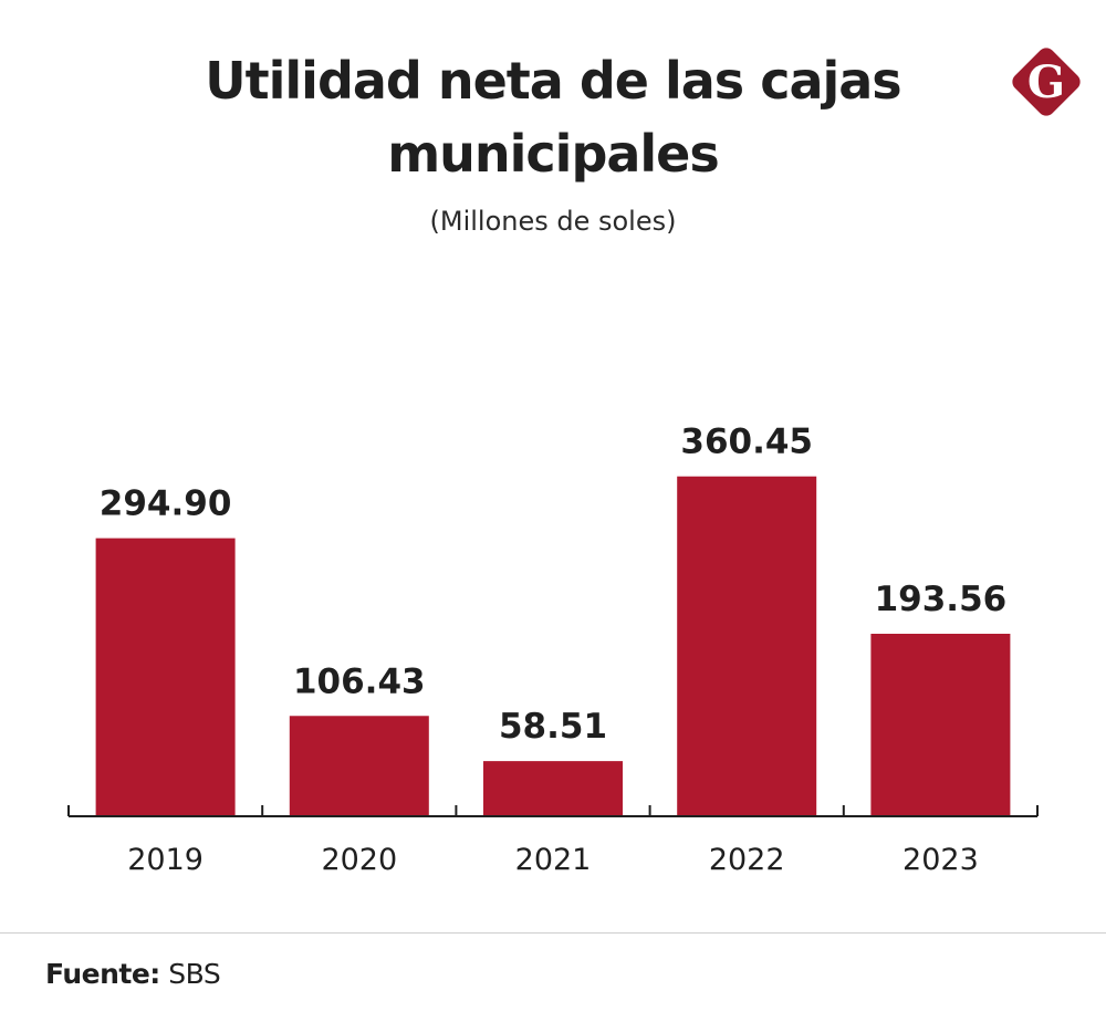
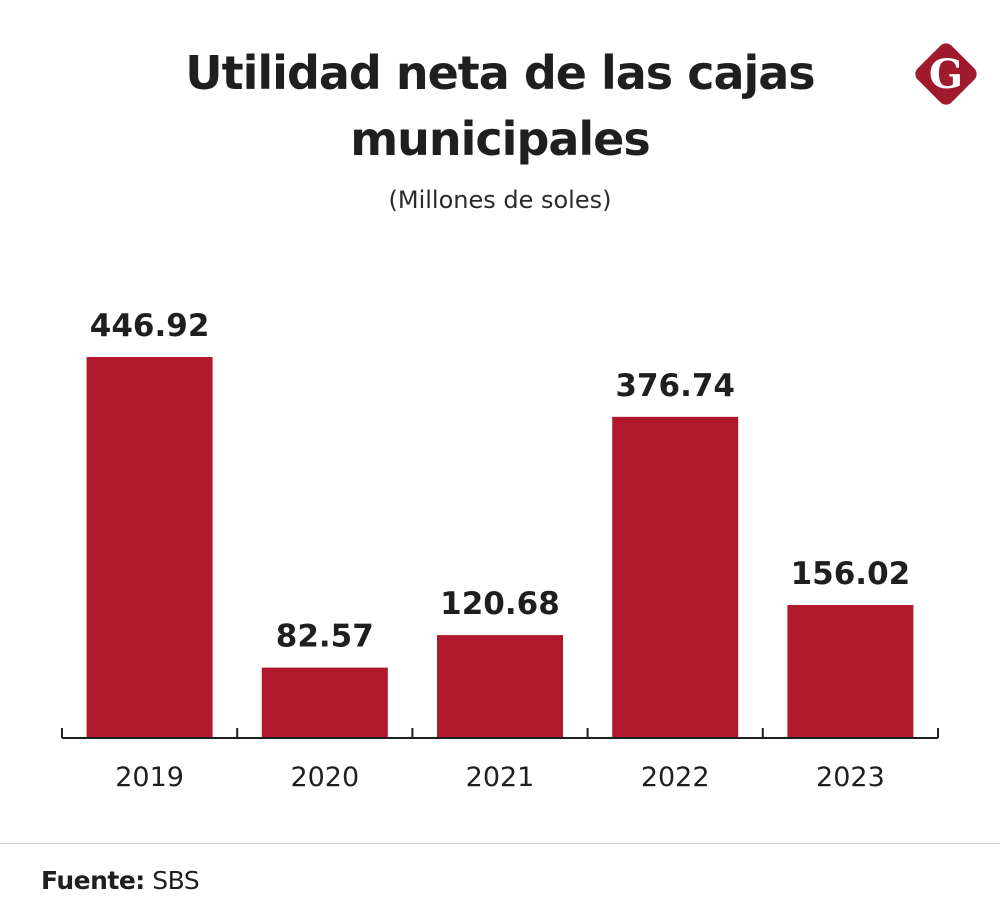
2019: 294.90 -> 446.92
2020: 106.43 -> 82.57
2021: 58.51 -> 120.68
2022: 360.45 -> 376.74
2023: 193.56 -> 156.02
